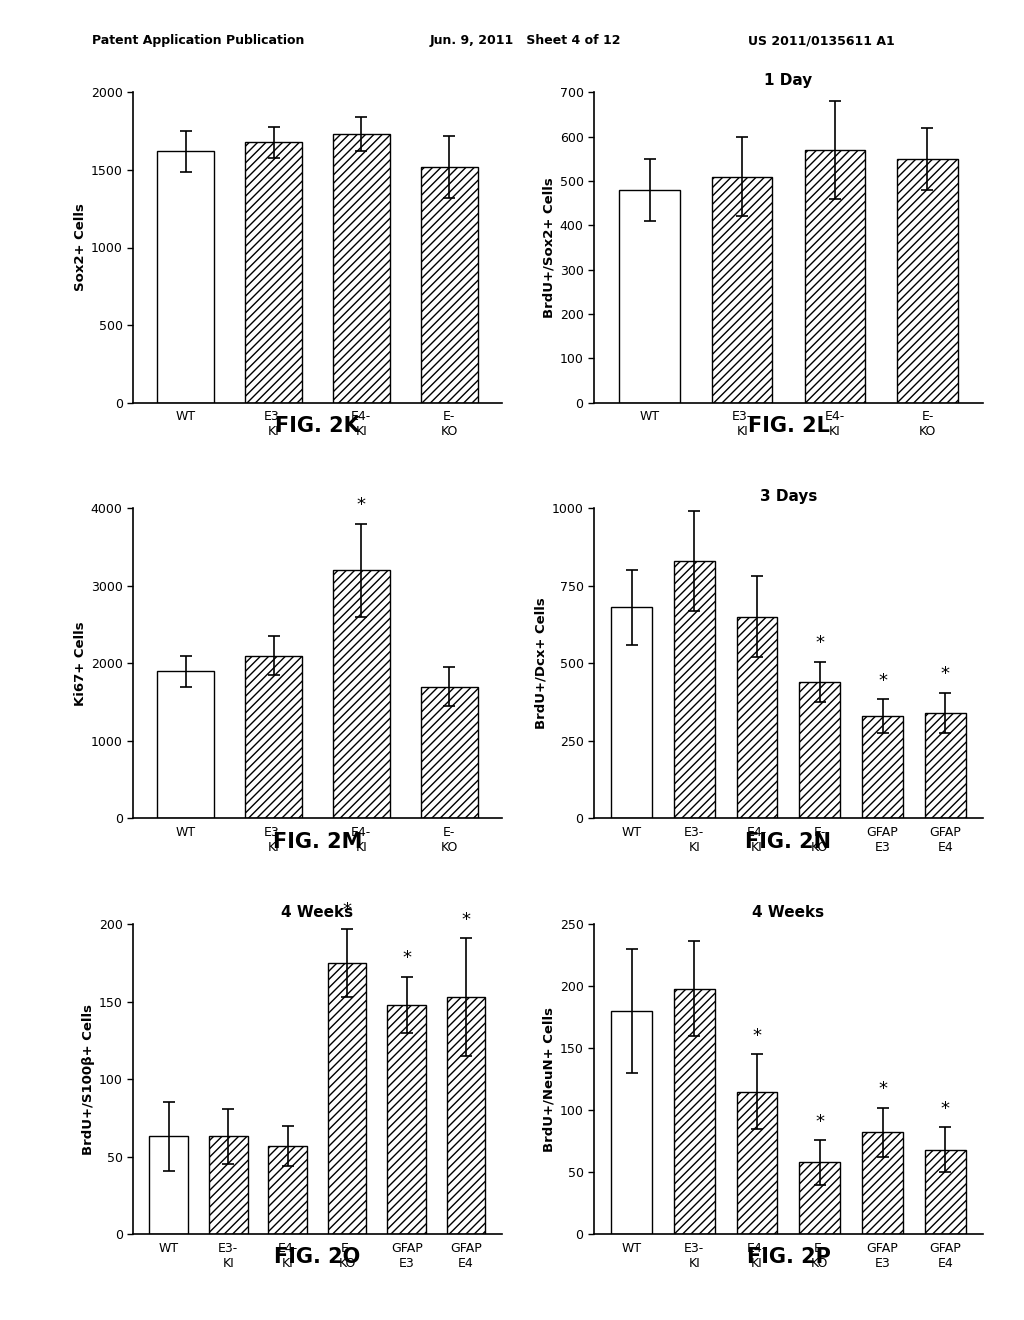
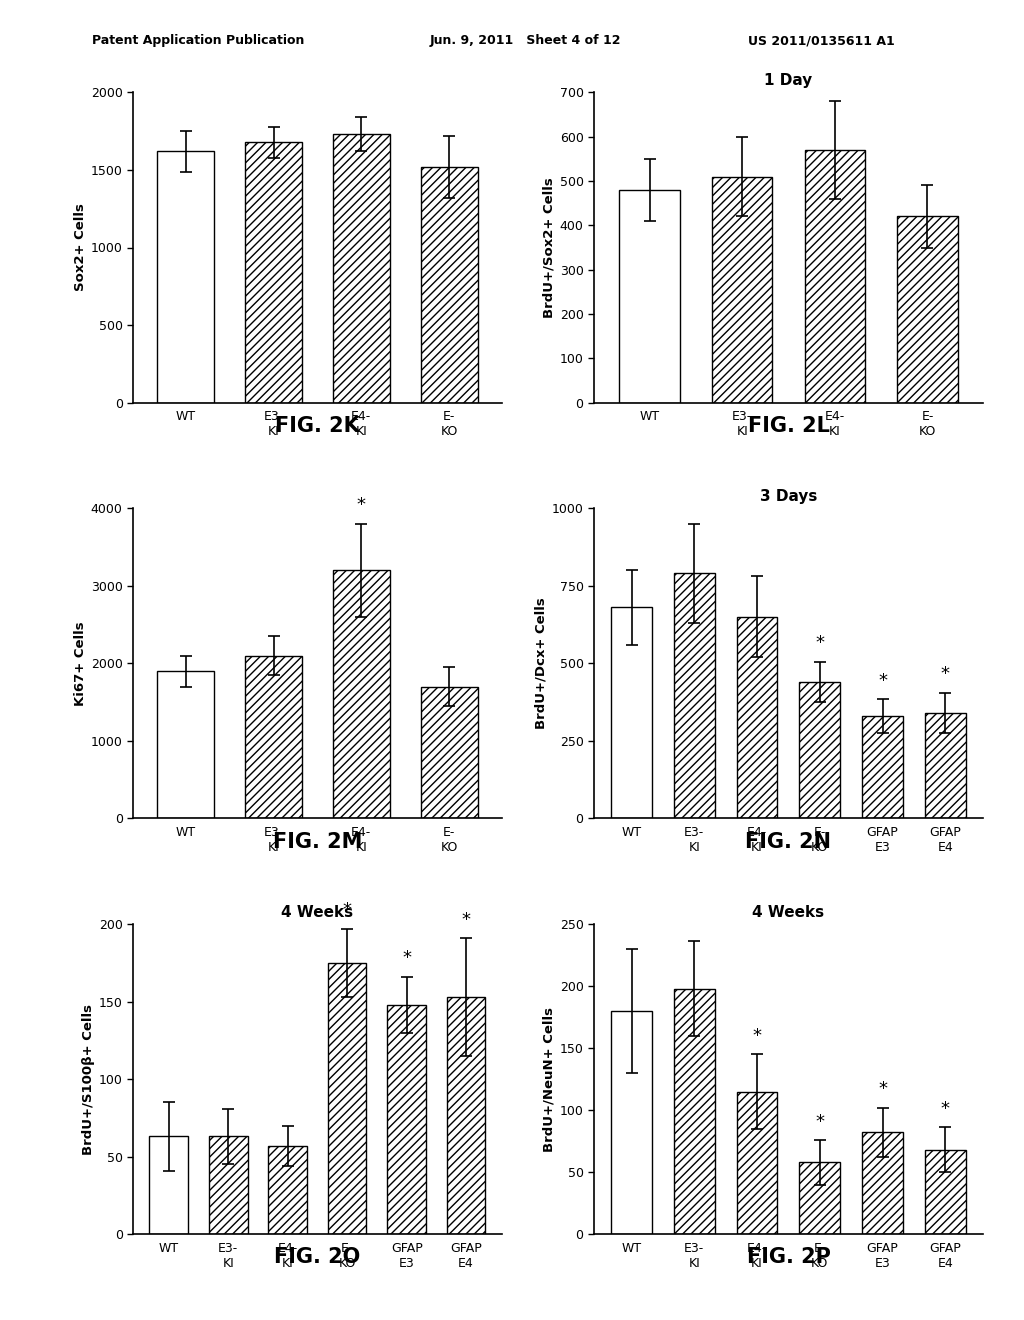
1 Day/E- KO: 550 -> 420
3 Days/E3- KI: 830 -> 790
